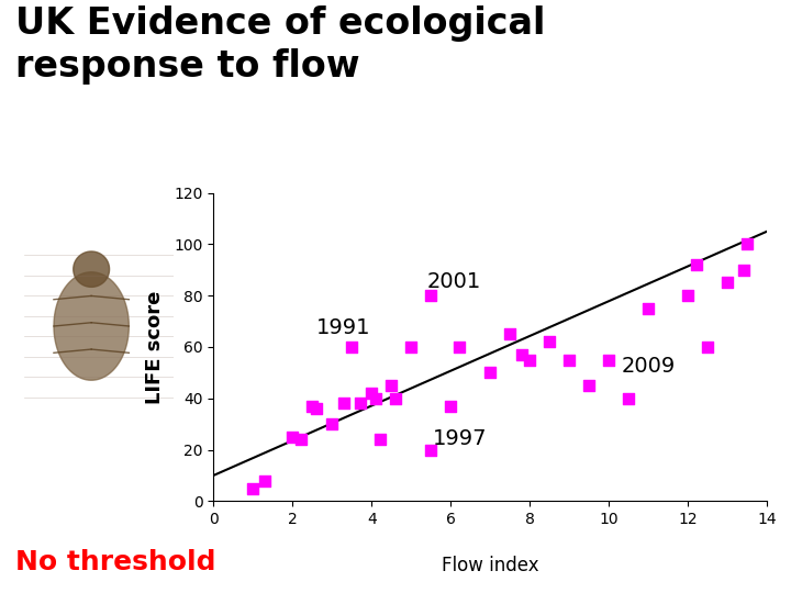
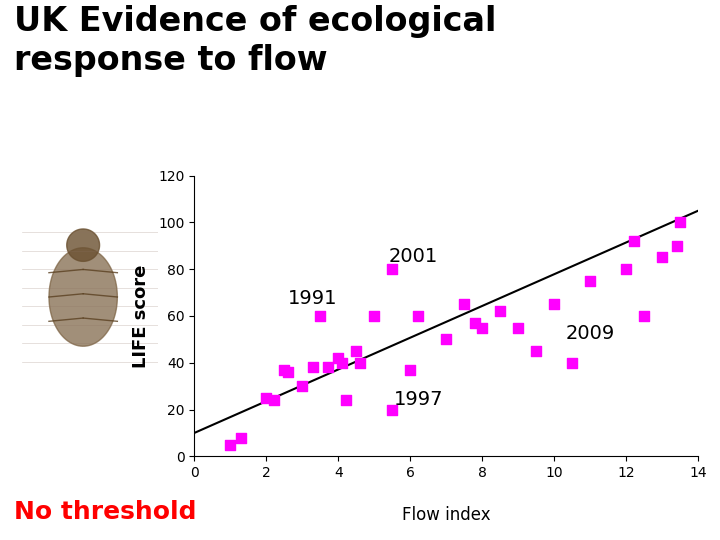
10: 55 -> 65
